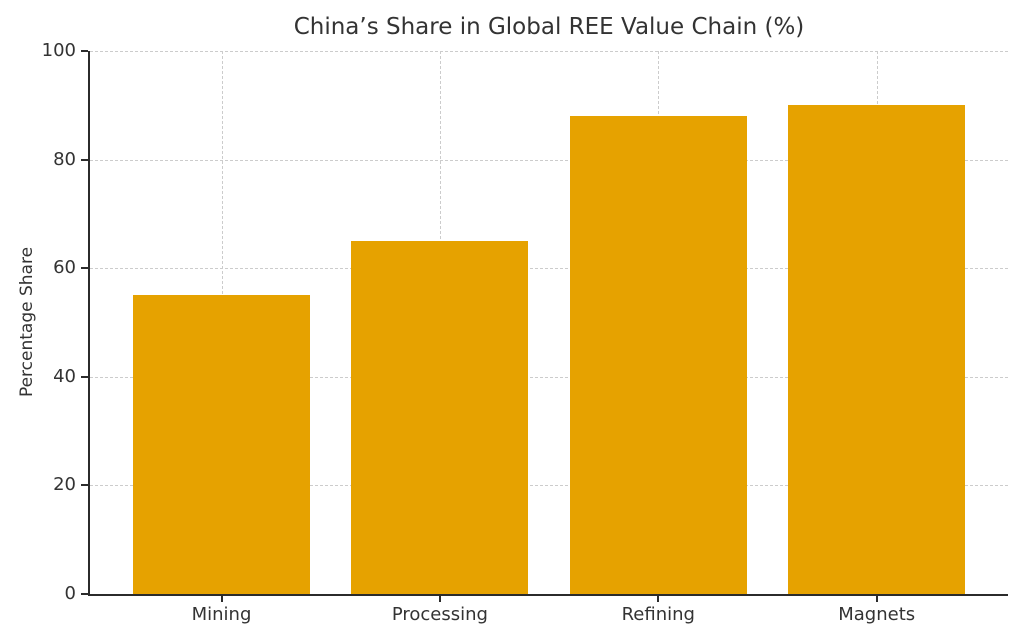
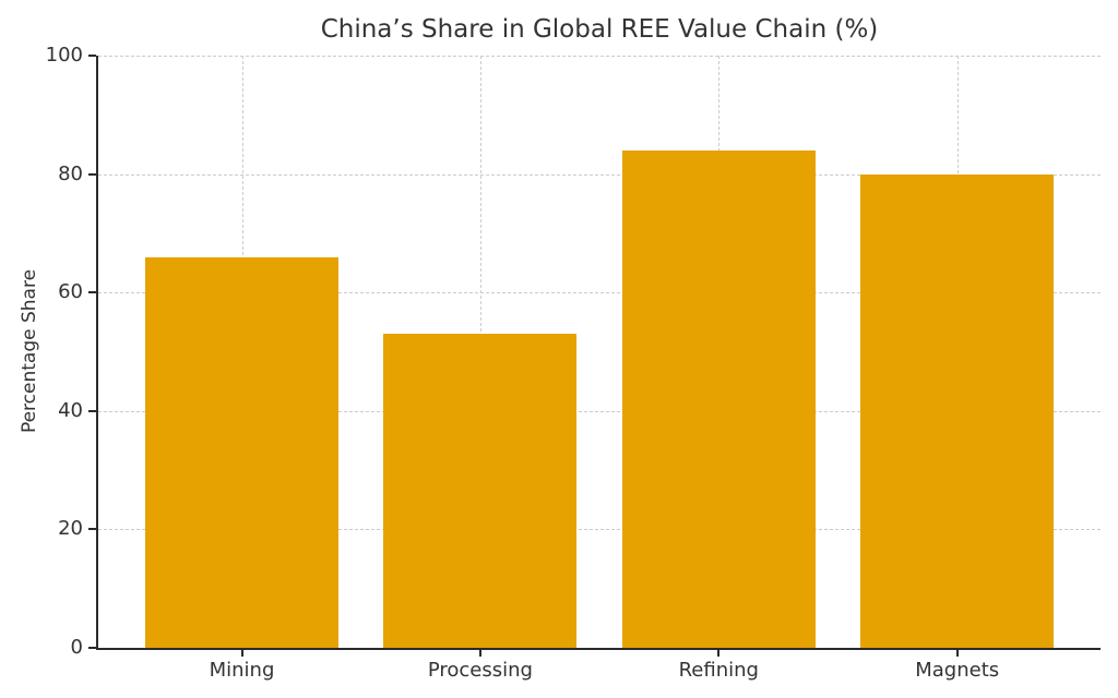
Mining: 55 -> 66
Processing: 65 -> 53
Refining: 88 -> 84
Magnets: 90 -> 80
